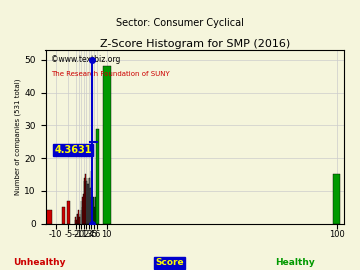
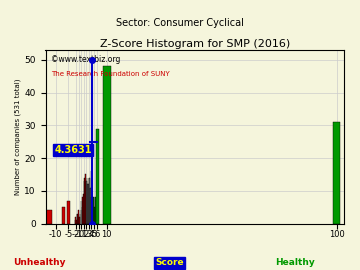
100: 15 -> 31
